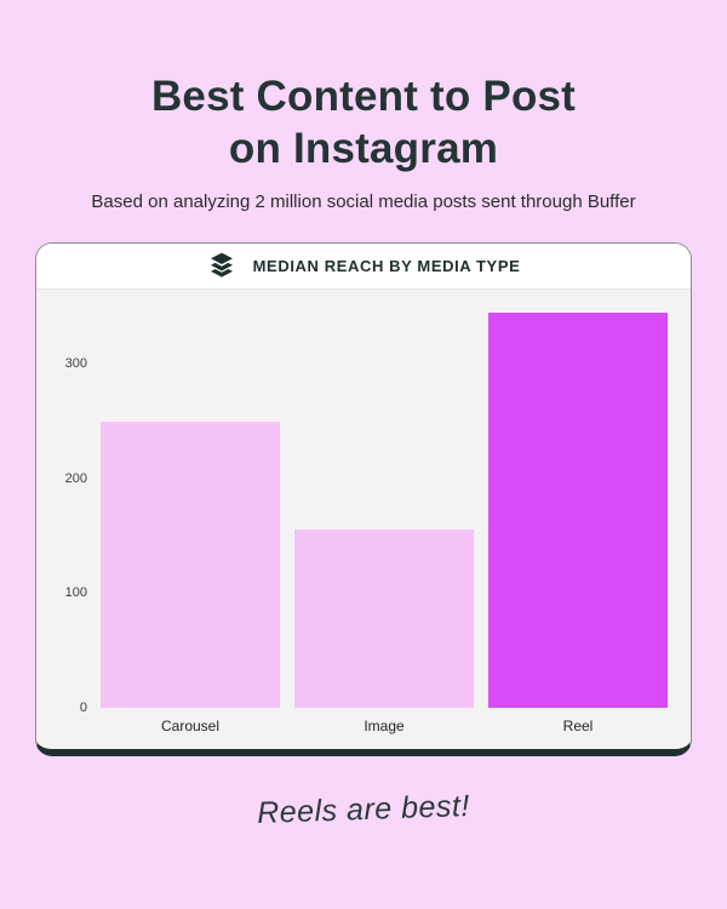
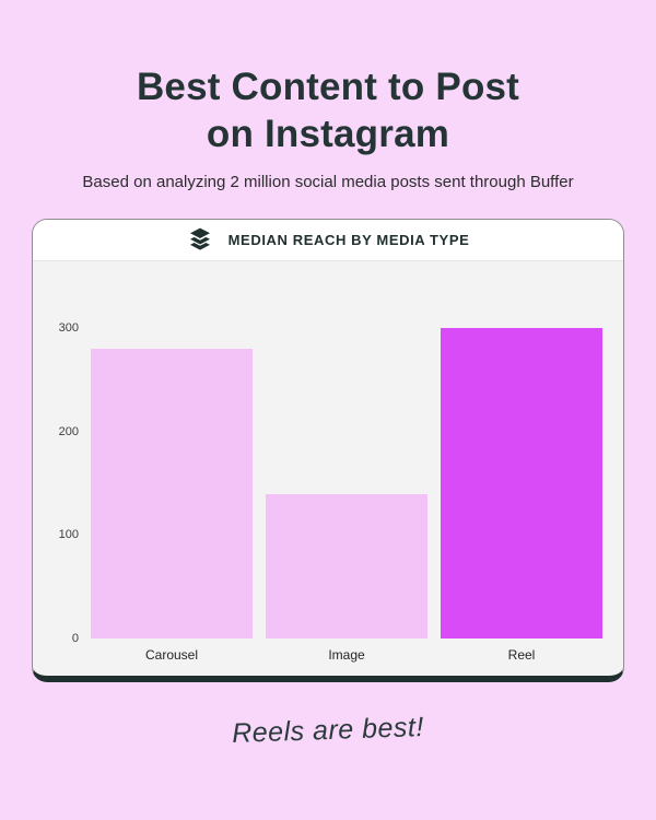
Carousel: 250 -> 280
Image: 160 -> 140
Reel: 340 -> 300
